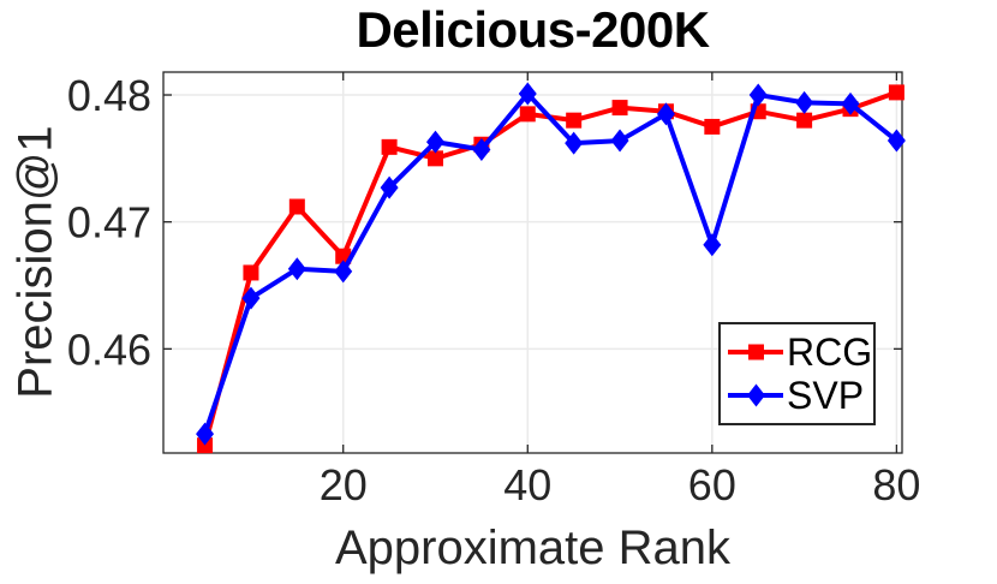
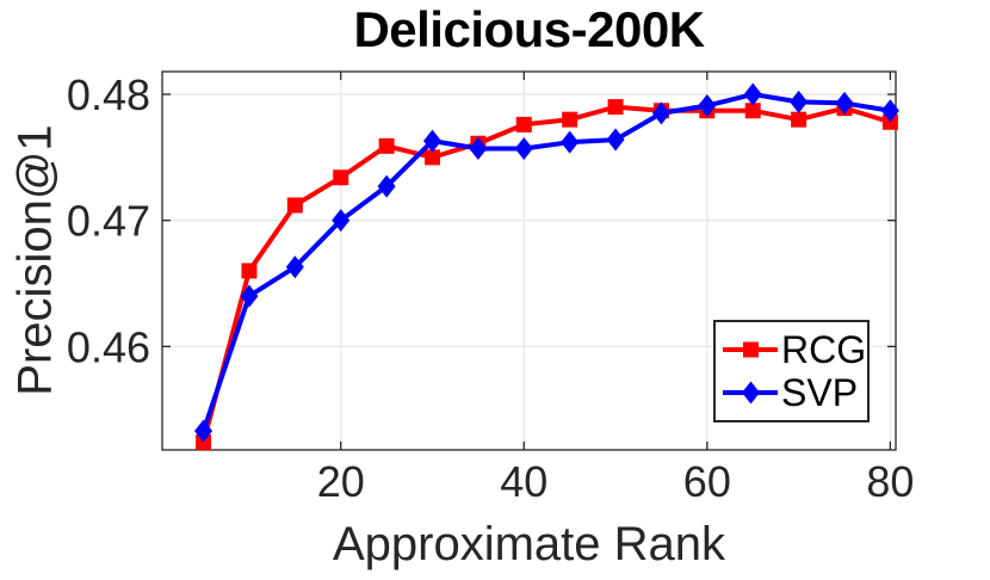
RCG/20: 0.4673 -> 0.4734
SVP/20: 0.4661 -> 0.4700
RCG/40: 0.4785 -> 0.4776
SVP/40: 0.4801 -> 0.4757
RCG/60: 0.4775 -> 0.4787
SVP/60: 0.4682 -> 0.4791
RCG/80: 0.4802 -> 0.4778
SVP/80: 0.4764 -> 0.4787
